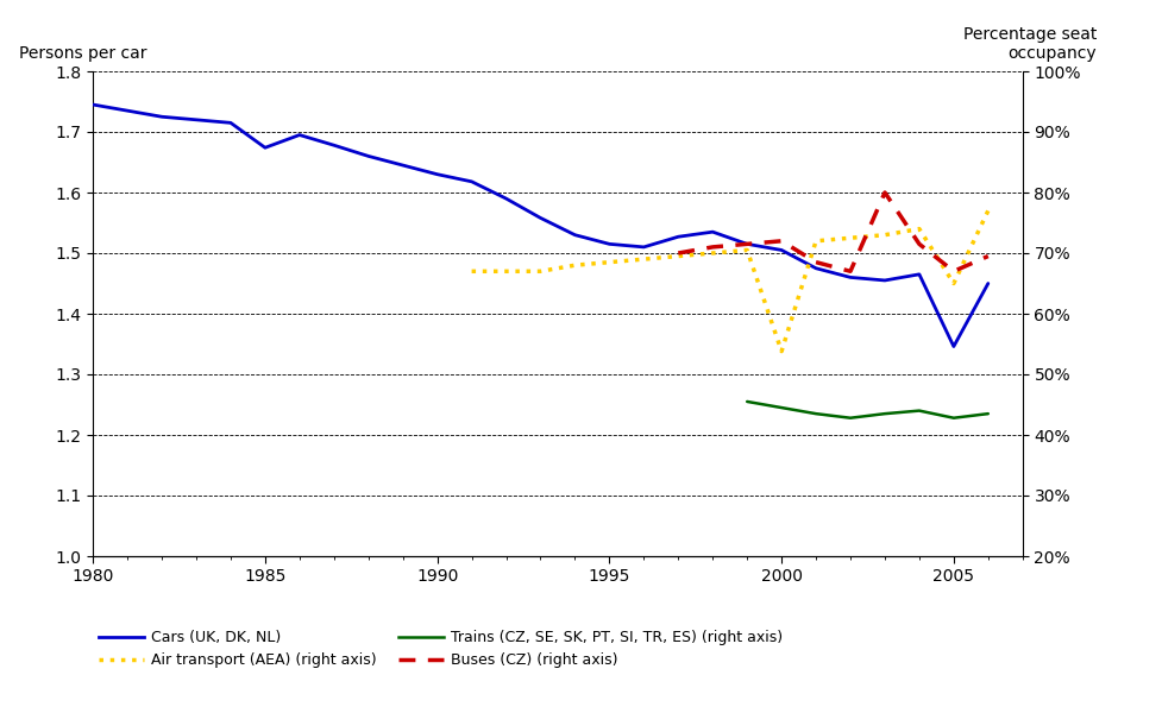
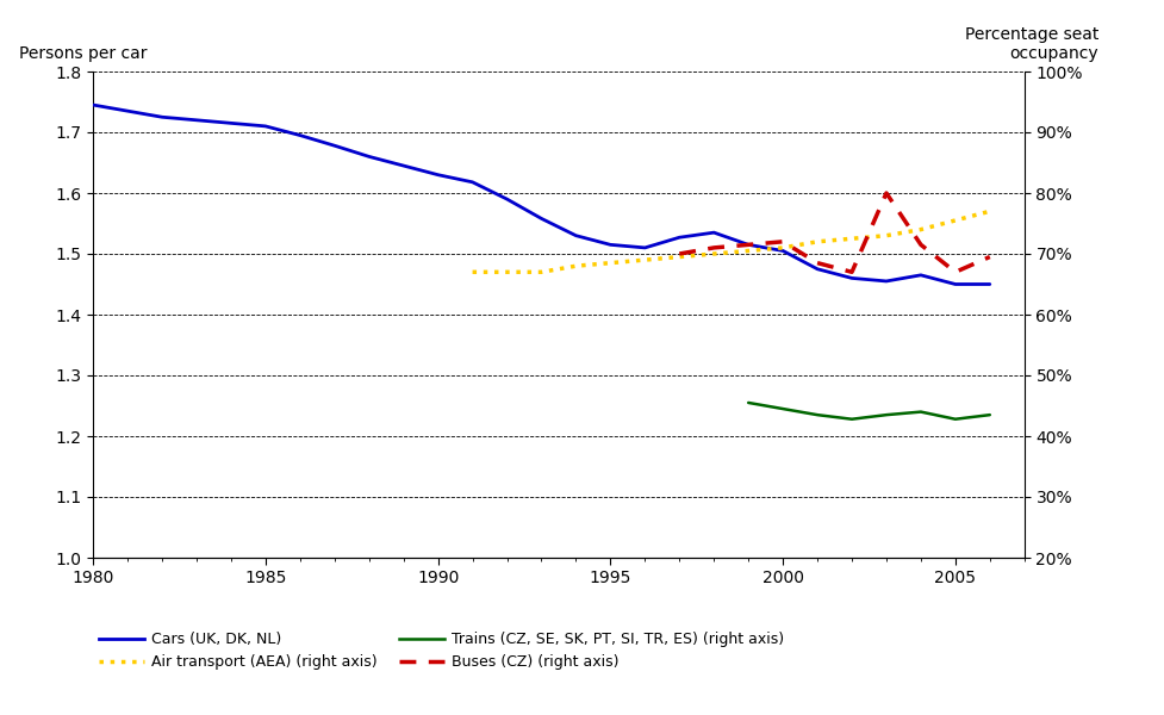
Cars (UK, DK, NL)/1985: 1.674 -> 1.710
Air transport (AEA) (right axis)/2000: 53.8% -> 71.0%
Cars (UK, DK, NL)/2005: 1.346 -> 1.450
Air transport (AEA) (right axis)/2005: 65.0% -> 75.5%
